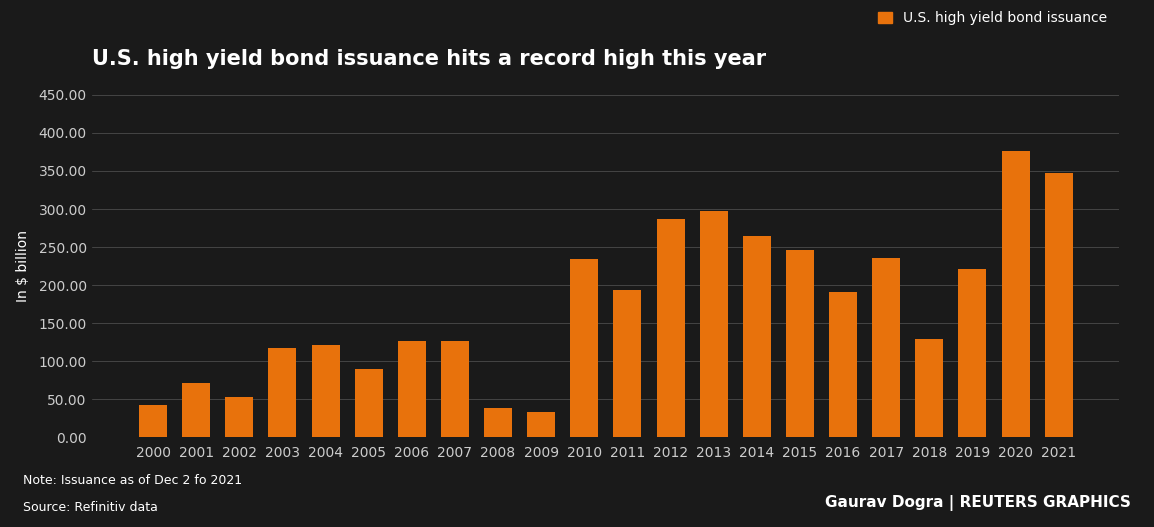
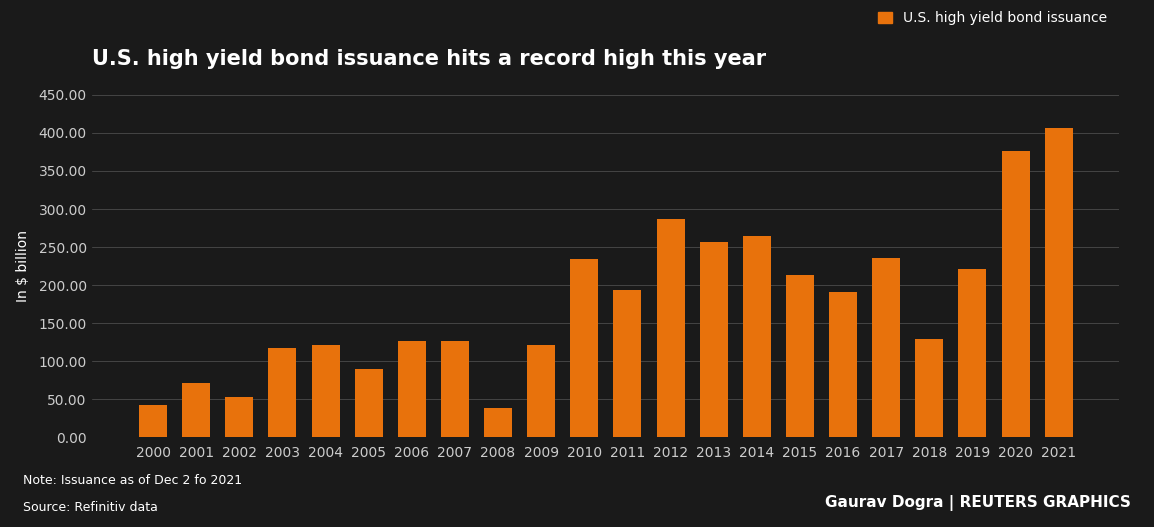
2009: 34 -> 121
2013: 298 -> 257
2015: 246 -> 214
2021: 348 -> 407
